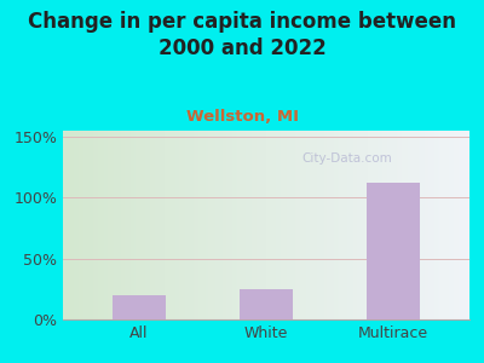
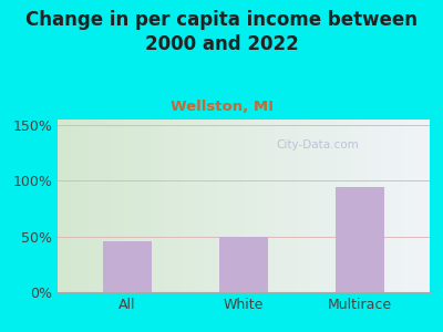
All: 20% -> 46%
White: 25% -> 50%
Multirace: 112% -> 94%
